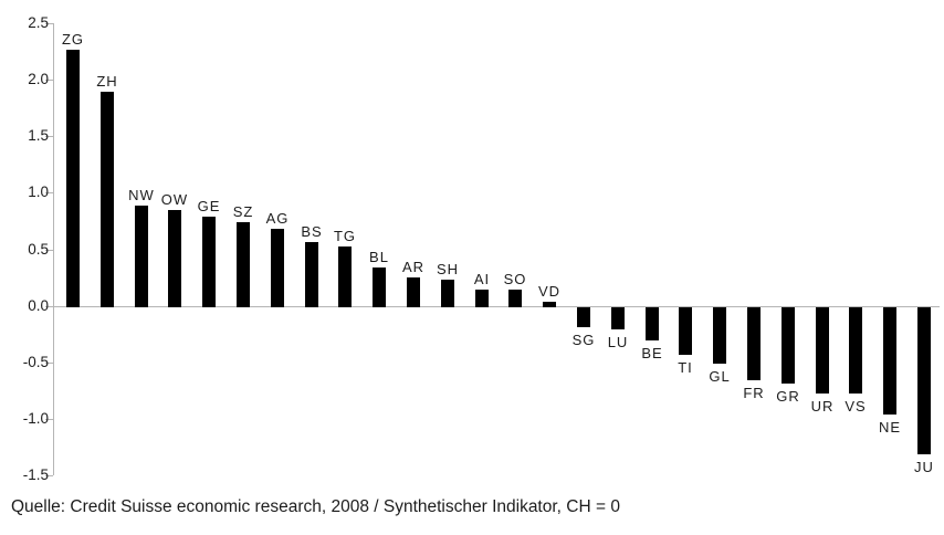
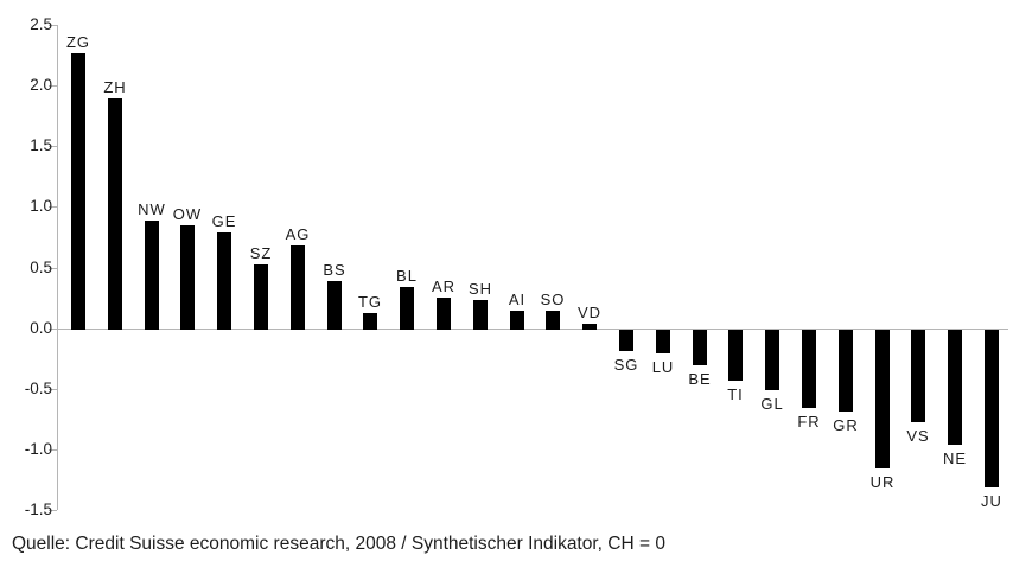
SZ: 0.74 -> 0.52
BS: 0.56 -> 0.39
TG: 0.52 -> 0.12
UR: -0.76 -> -1.14
